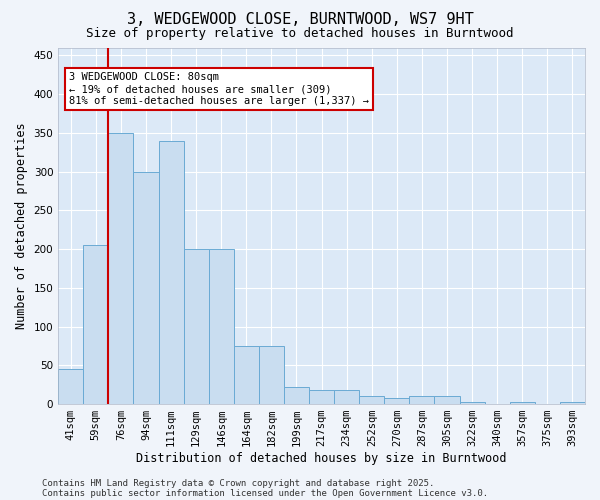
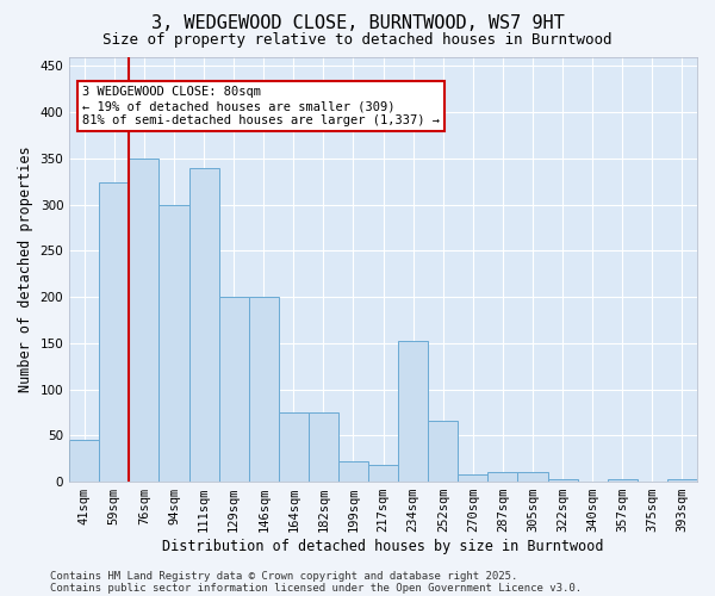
59sqm: 205 -> 324
234sqm: 18 -> 152
252sqm: 10 -> 66
